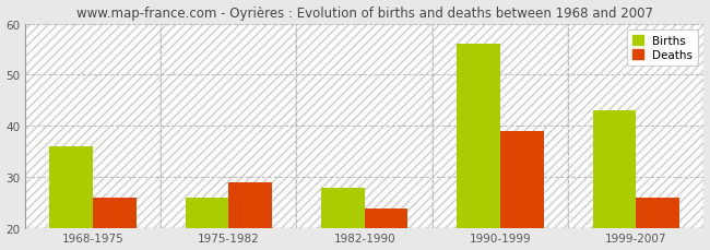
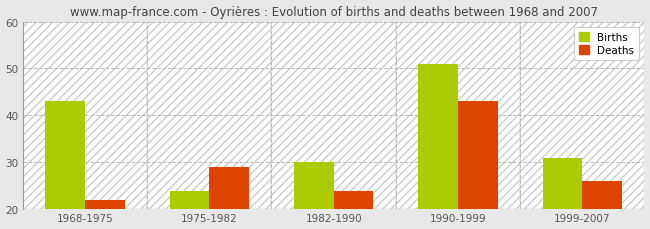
Births/1968-1975: 36 -> 43
Deaths/1968-1975: 26 -> 22
Births/1975-1982: 26 -> 24
Births/1982-1990: 28 -> 30
Births/1990-1999: 56 -> 51
Deaths/1990-1999: 39 -> 43
Births/1999-2007: 43 -> 31
